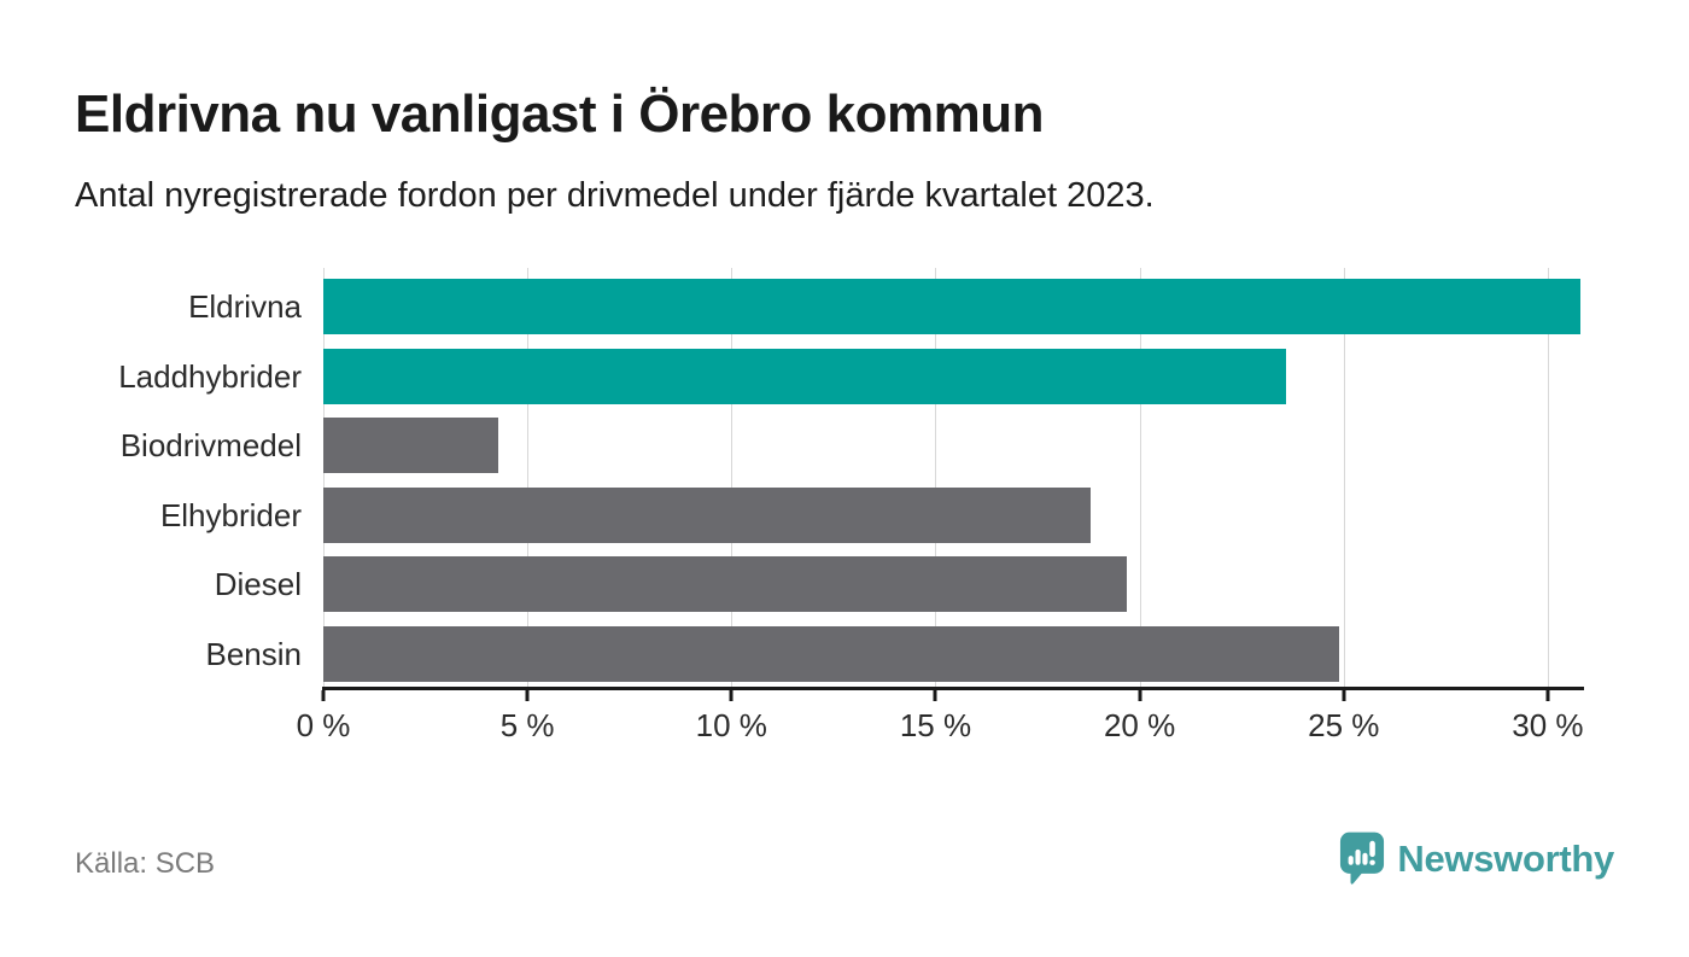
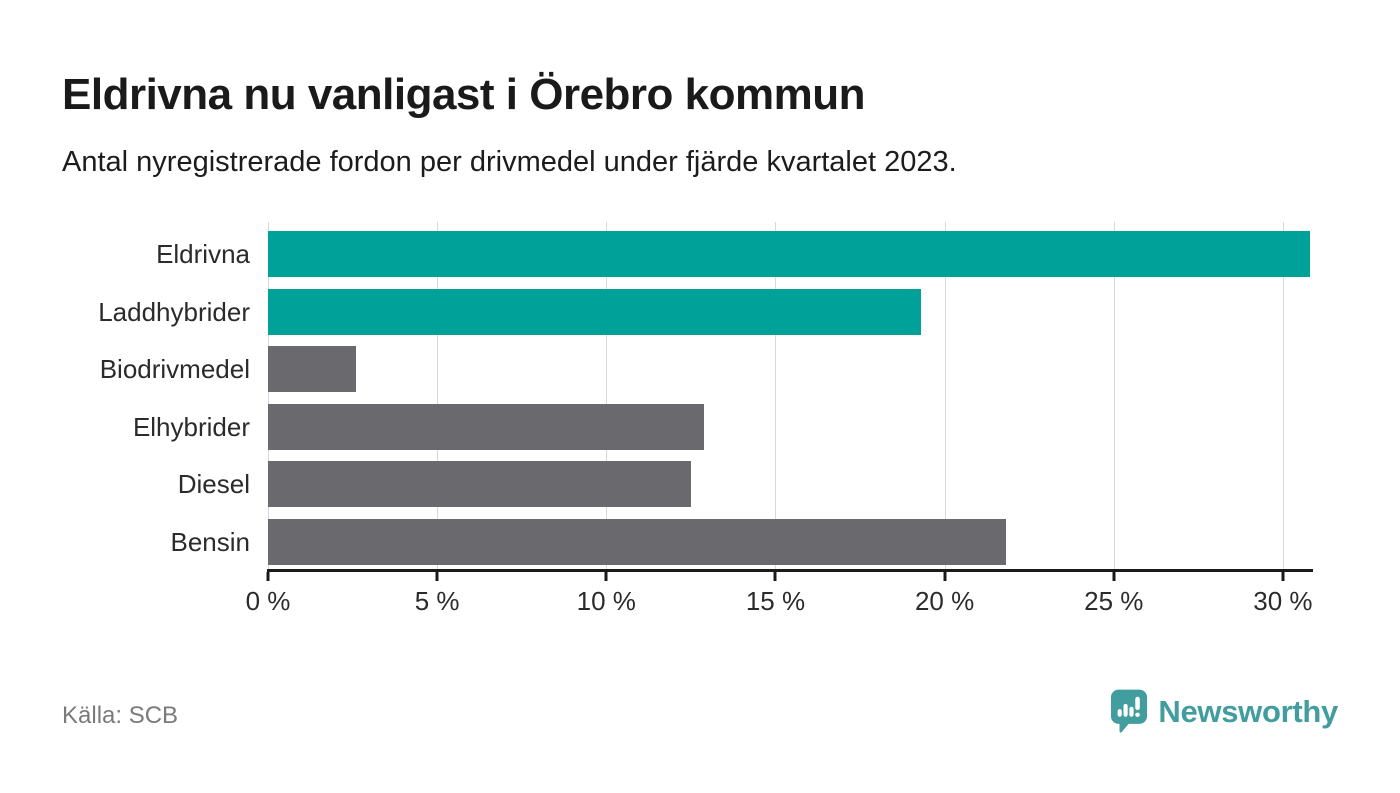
Laddhybrider: 23.6% -> 19.3%
Biodrivmedel: 4.3% -> 2.6%
Elhybrider: 18.8% -> 12.9%
Diesel: 19.7% -> 12.5%
Bensin: 24.9% -> 21.8%
